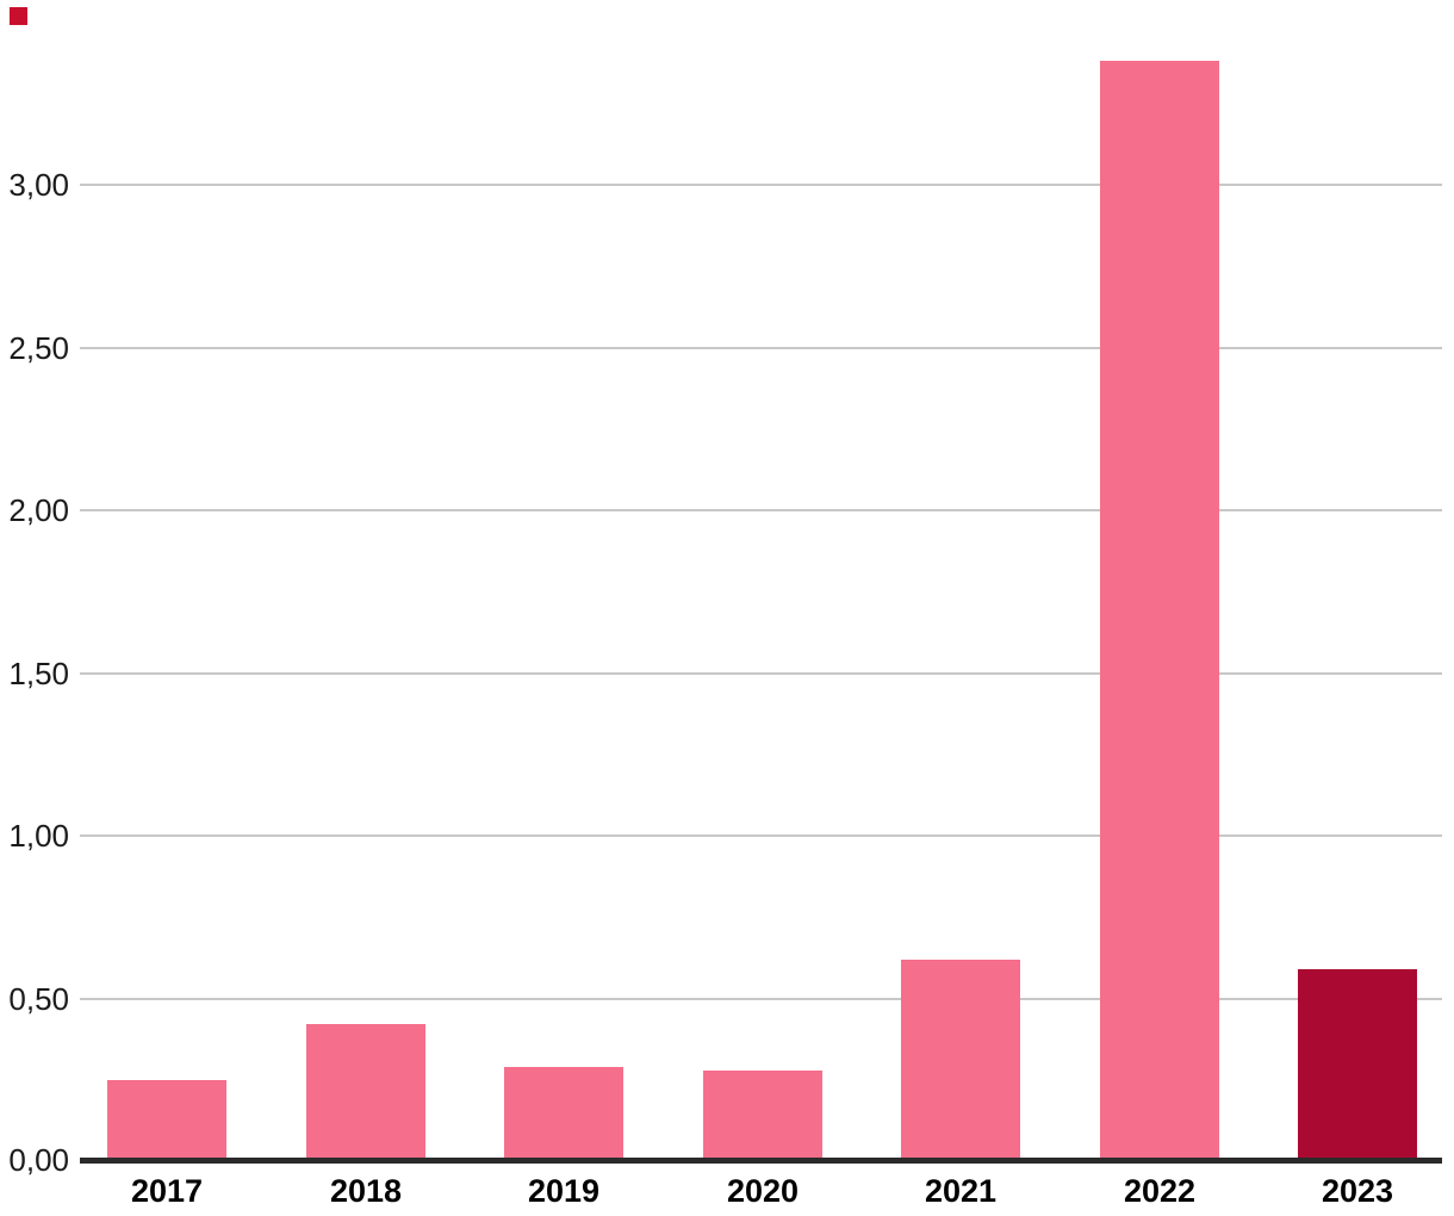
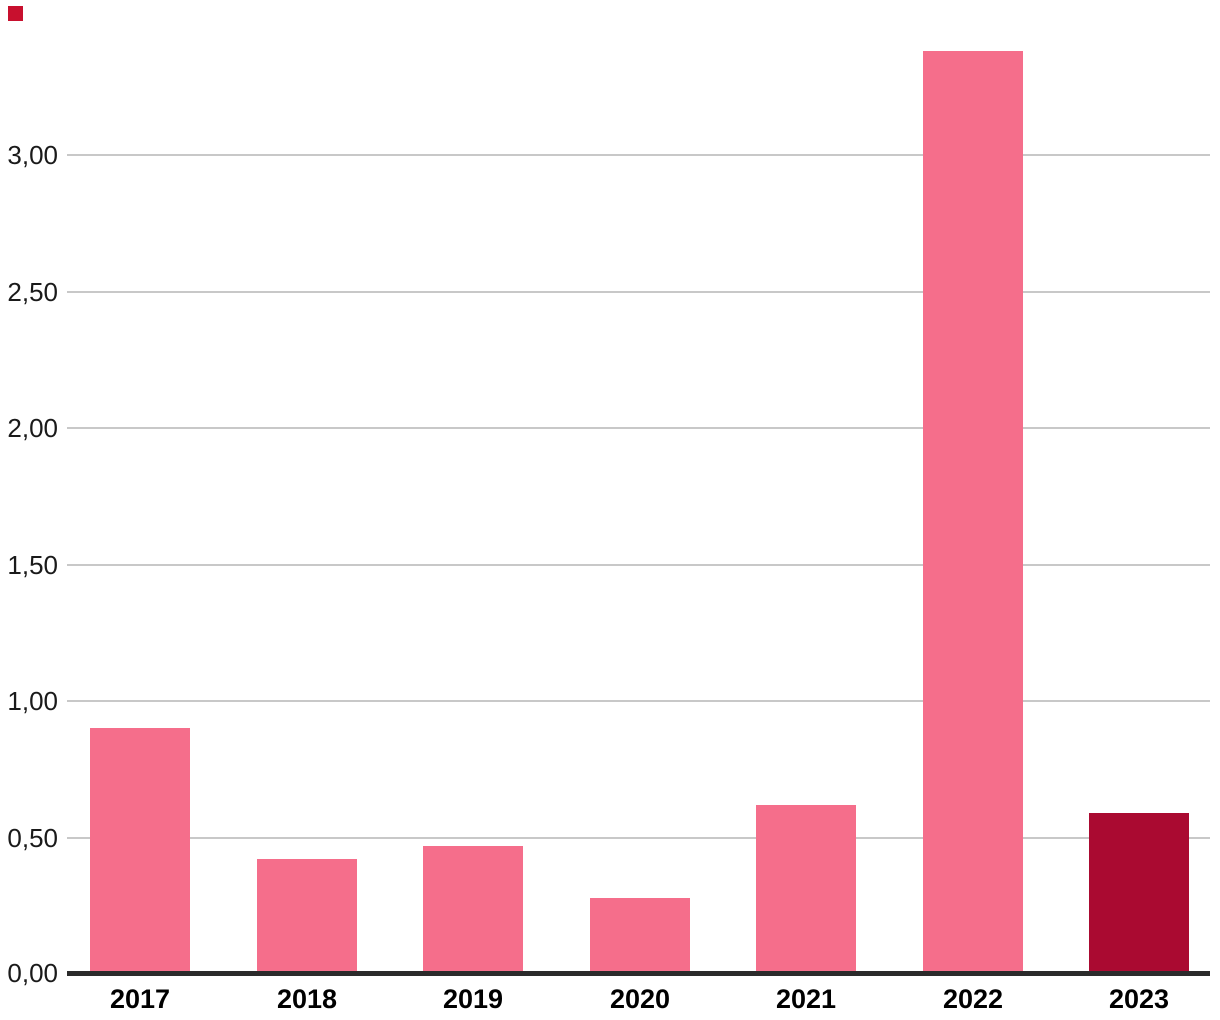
2017: 0,25 -> 0,90
2019: 0,29 -> 0,47
